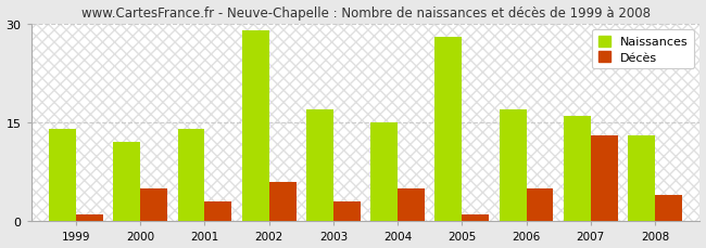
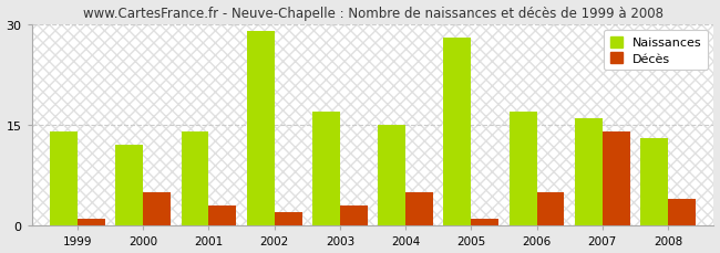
Décès/2002: 6 -> 2
Décès/2007: 13 -> 14
